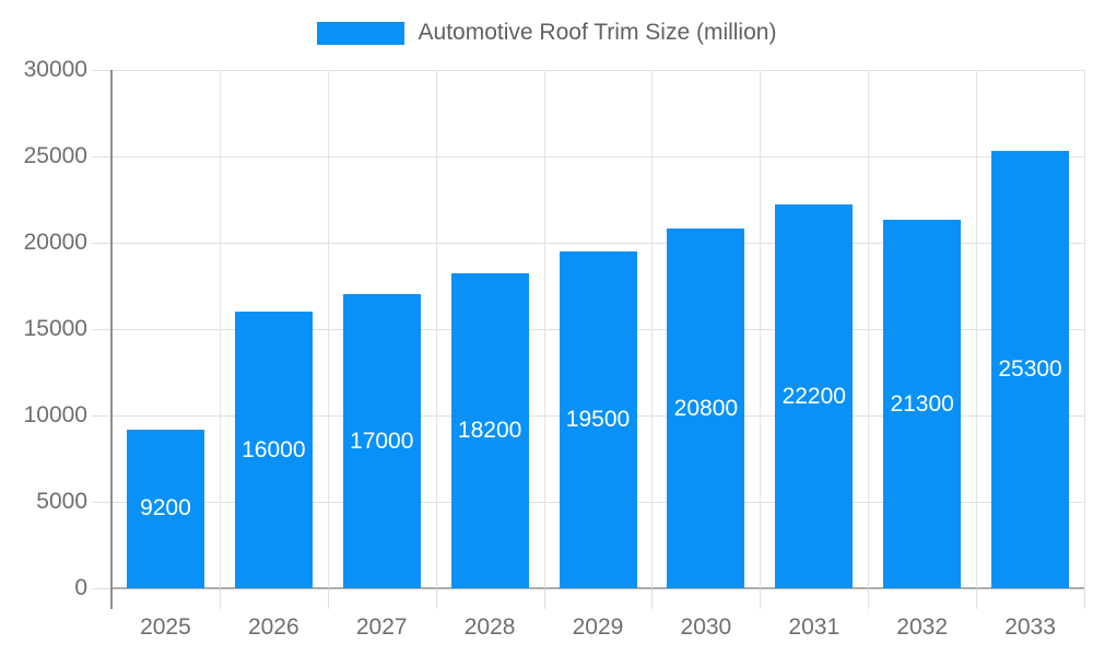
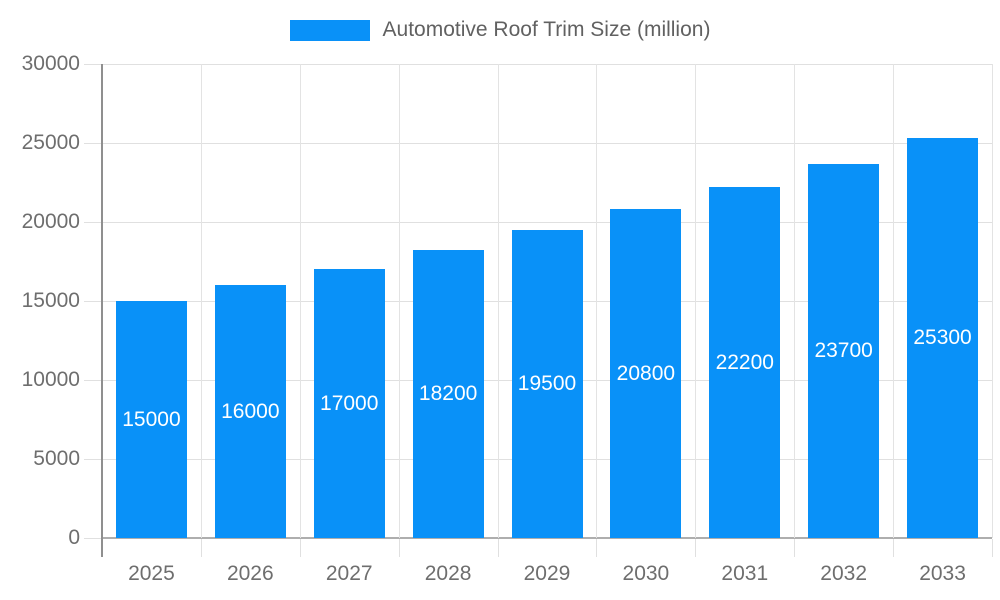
2025: 9200 -> 15000
2032: 21300 -> 23700
